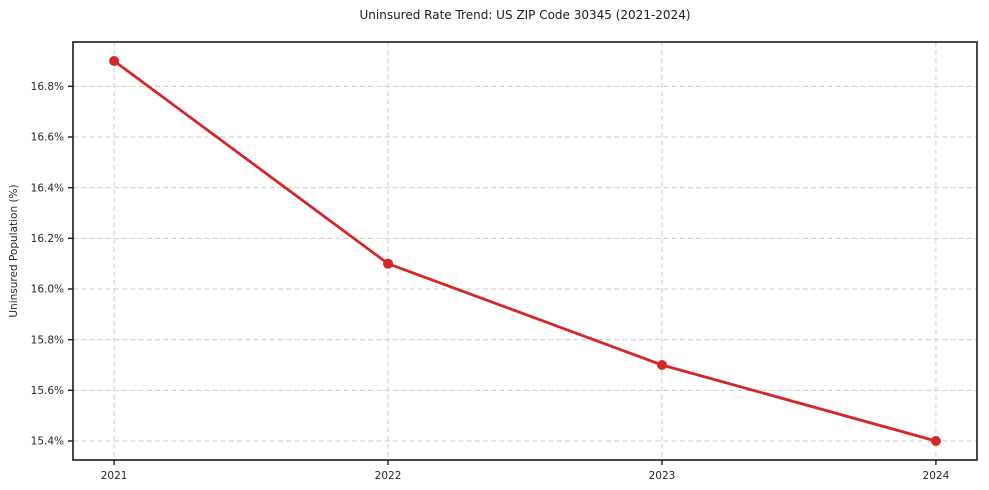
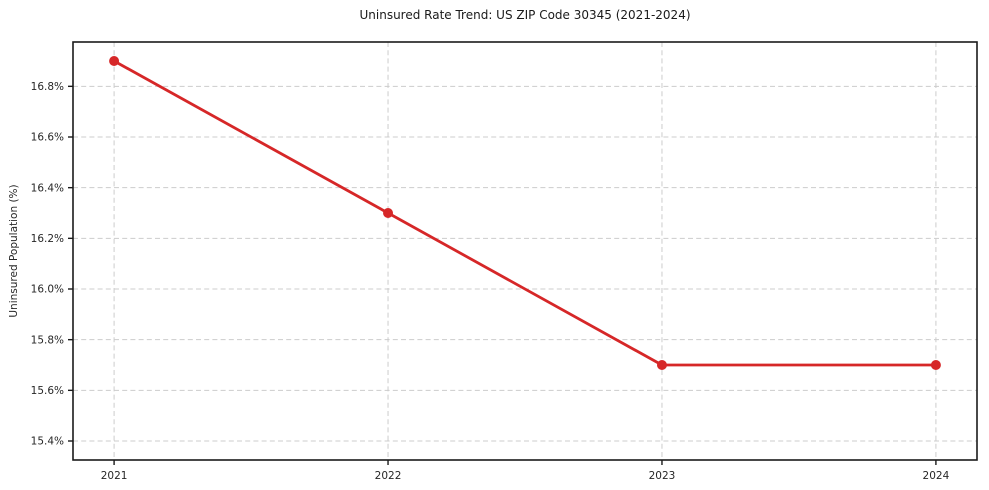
2022: 16.1% -> 16.3%
2024: 15.4% -> 15.7%
